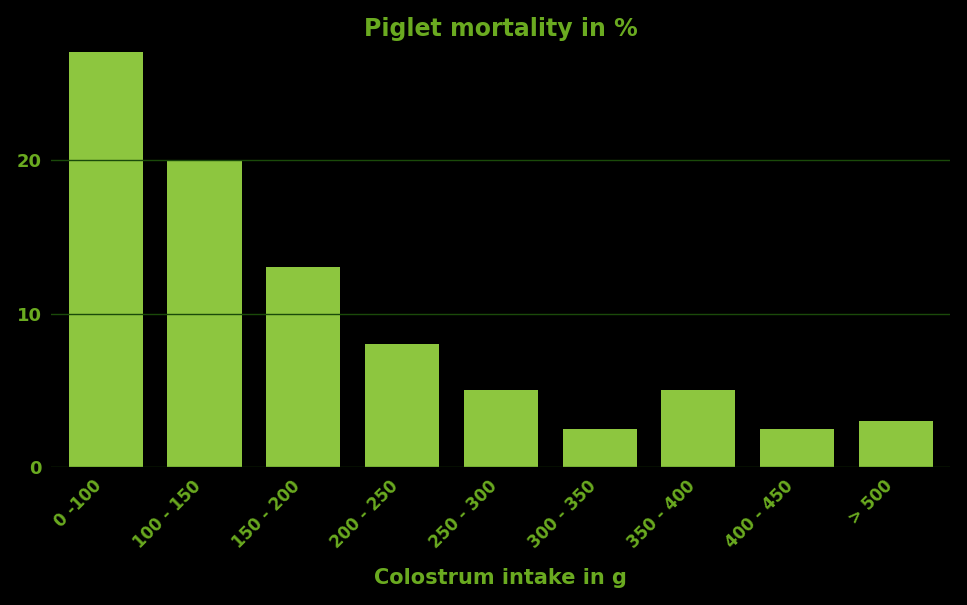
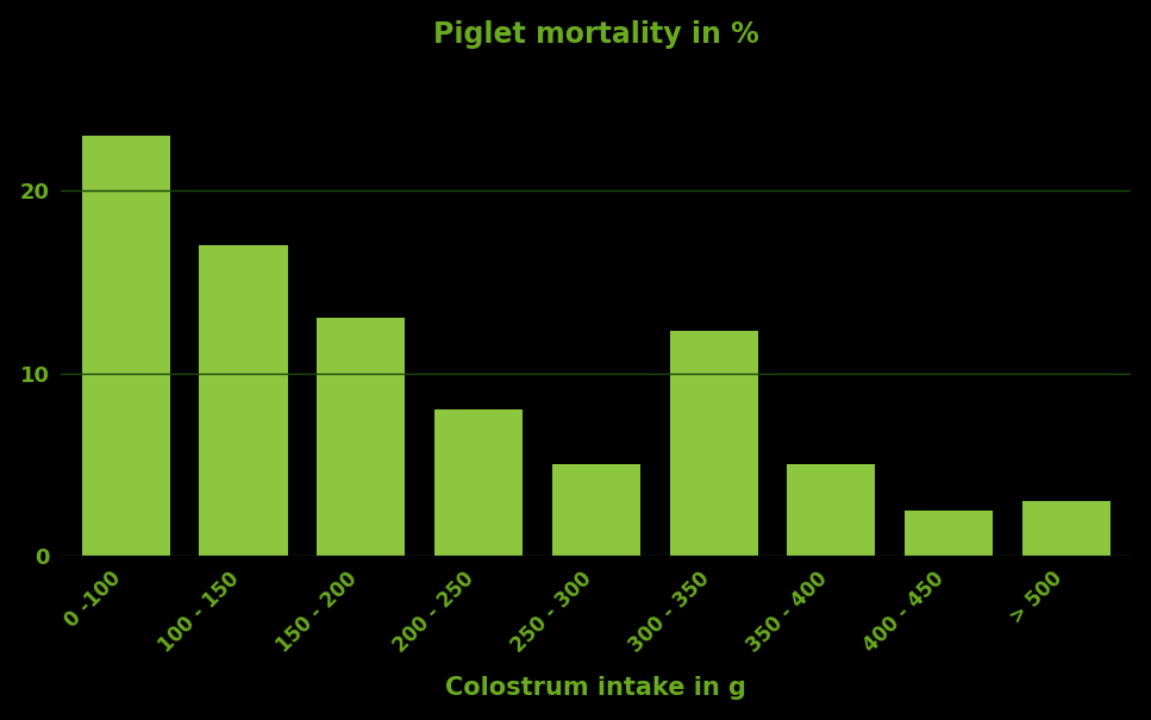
0 -100: 27.0 -> 23.0
100 - 150: 20.0 -> 17.0
300 - 350: 2.5 -> 12.3
